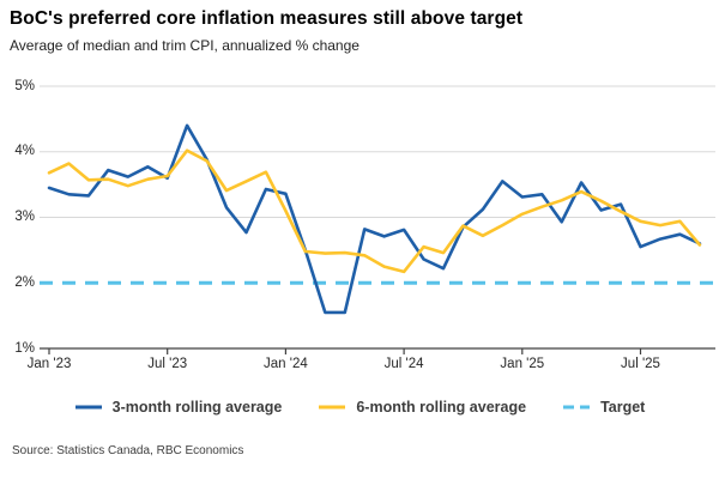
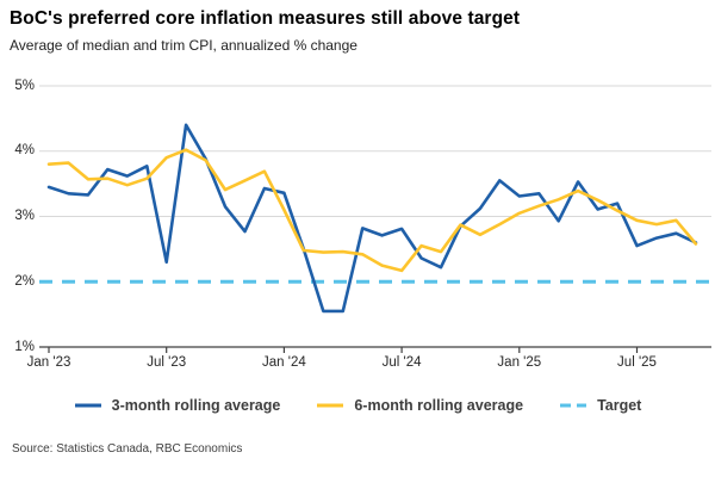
6-month rolling average/Jan '23: 3.7% -> 3.8%
3-month rolling average/Jul '23: 3.6% -> 2.3%
6-month rolling average/Jul '23: 3.6% -> 3.9%
